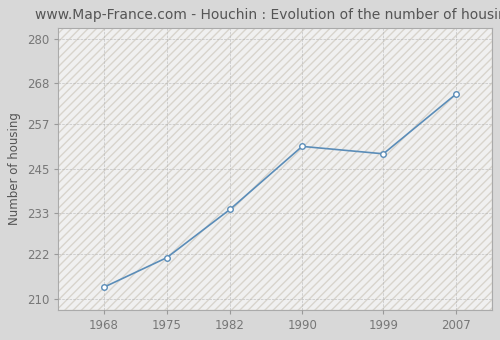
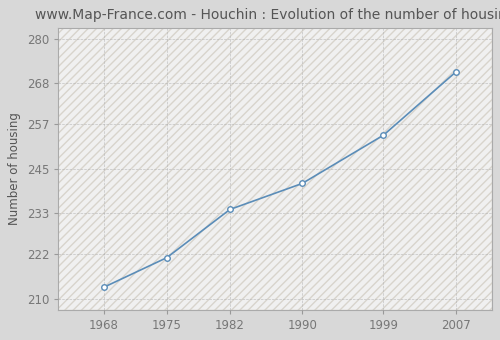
1990: 251 -> 241
1999: 249 -> 254
2007: 265 -> 271
